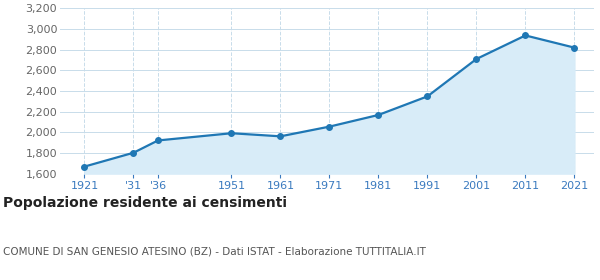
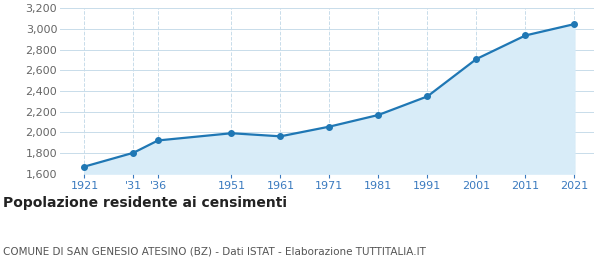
2021: 2,820 -> 3,050
